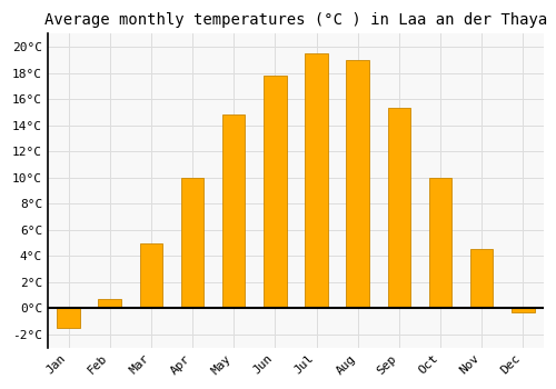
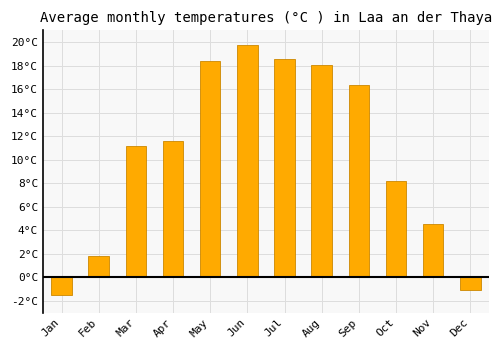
Feb: 0.7°C -> 1.8°C
Mar: 5.0°C -> 11.2°C
Apr: 10.0°C -> 11.6°C
May: 14.8°C -> 18.4°C
Jun: 17.8°C -> 19.8°C
Jul: 19.5°C -> 18.6°C
Aug: 19.0°C -> 18.1°C
Sep: 15.3°C -> 16.4°C
Oct: 10.0°C -> 8.2°C
Dec: -0.3°C -> -1.1°C
